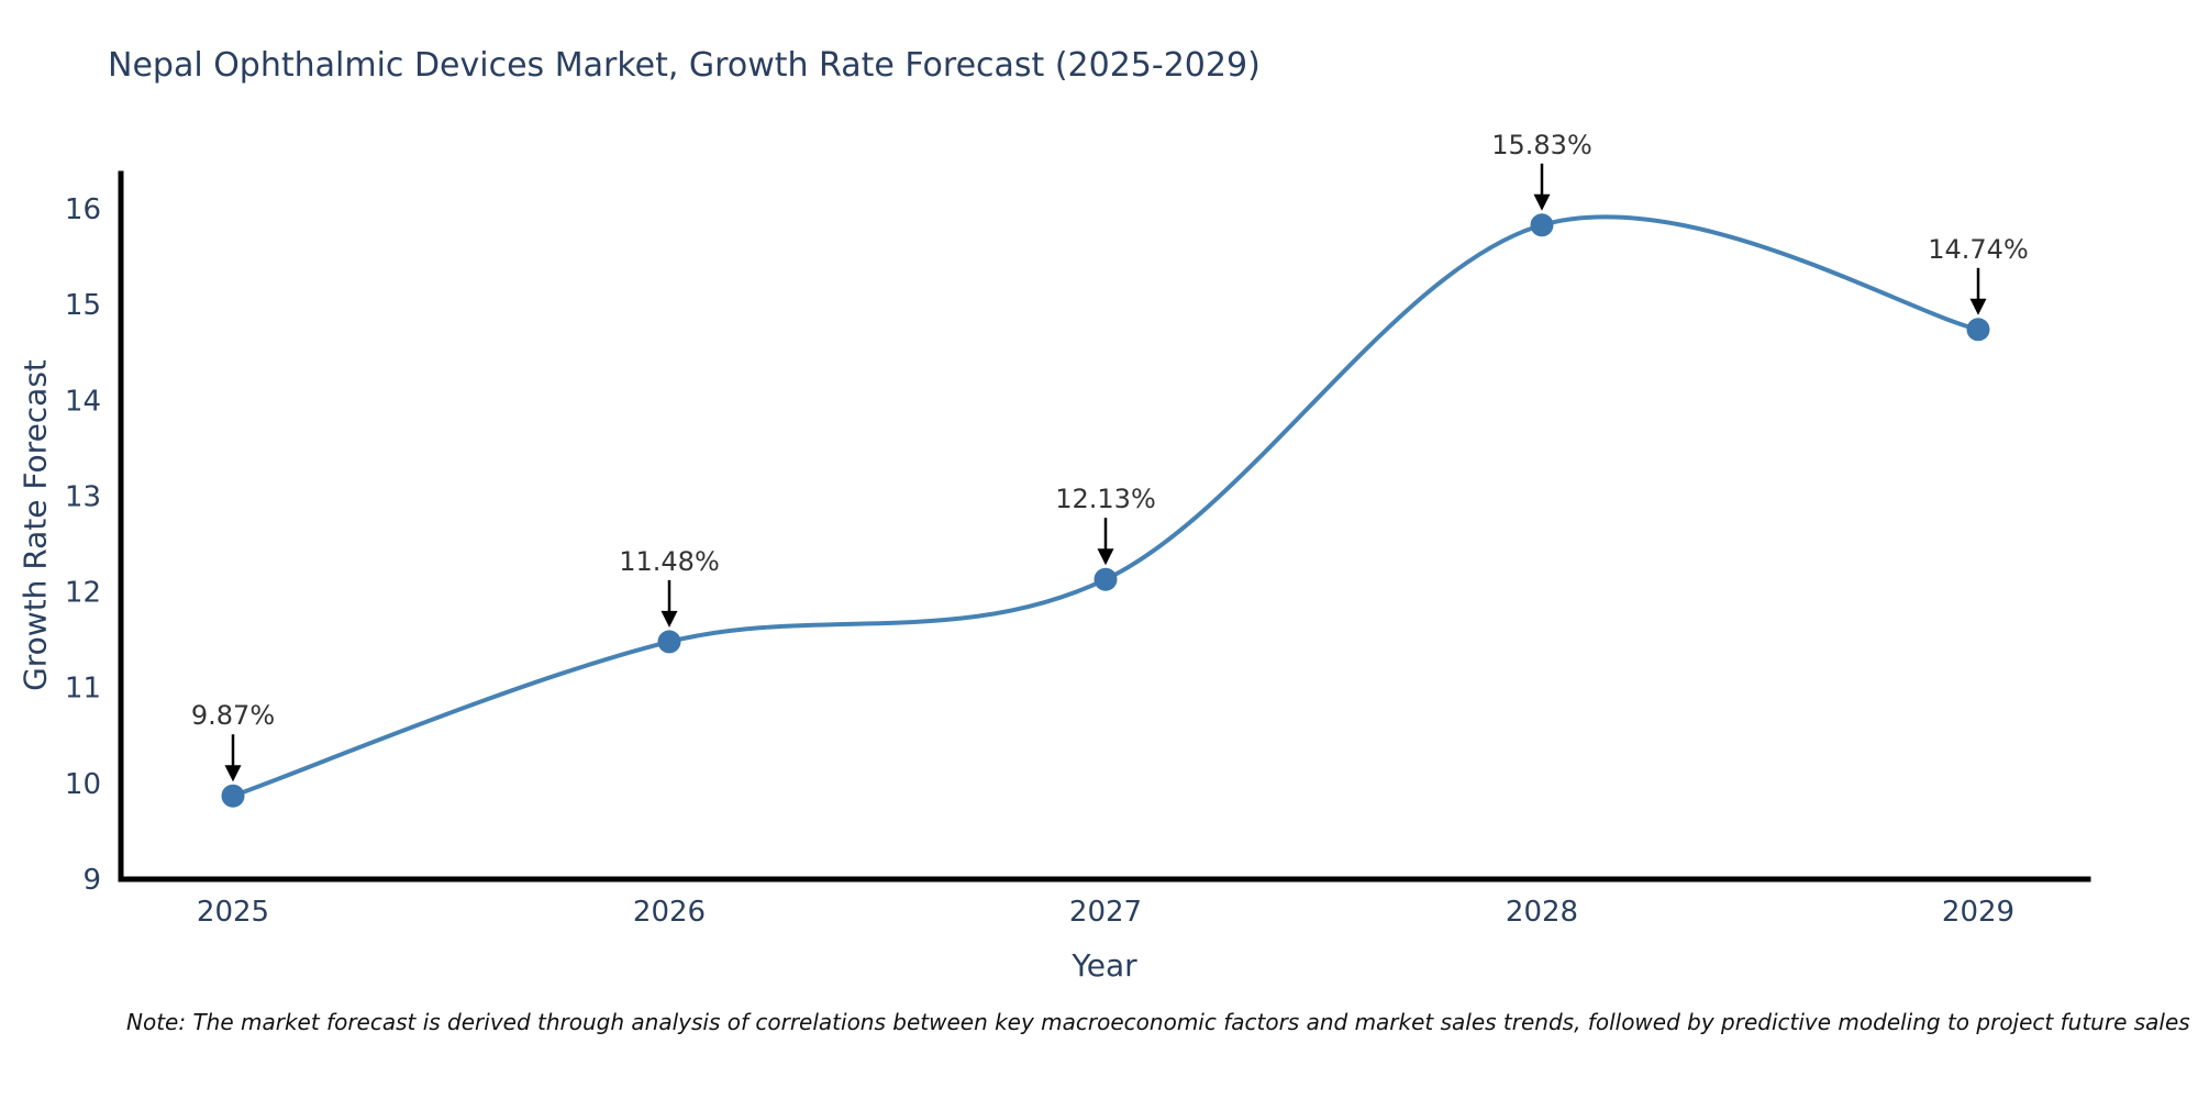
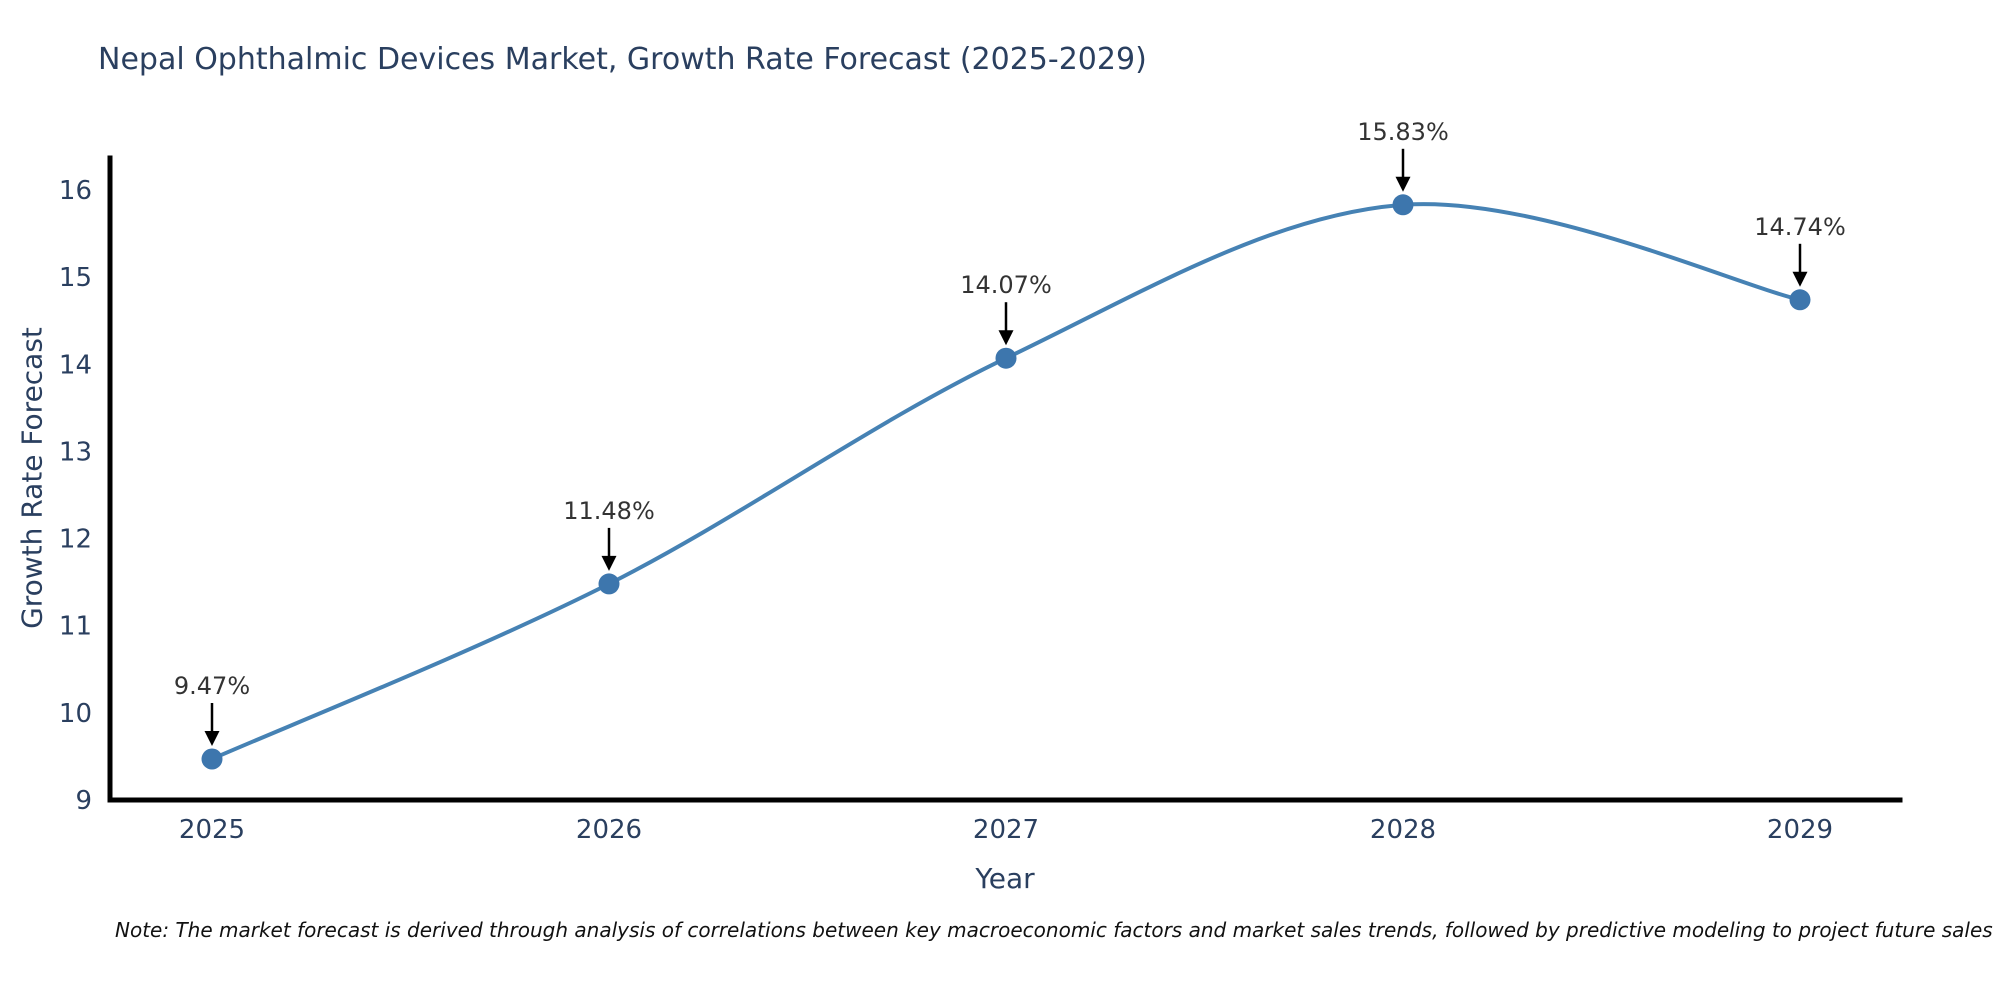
2025: 9.87% -> 9.47%
2027: 12.13% -> 14.07%
